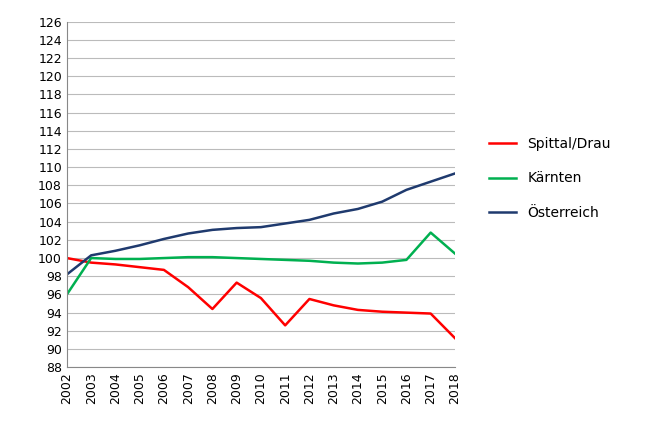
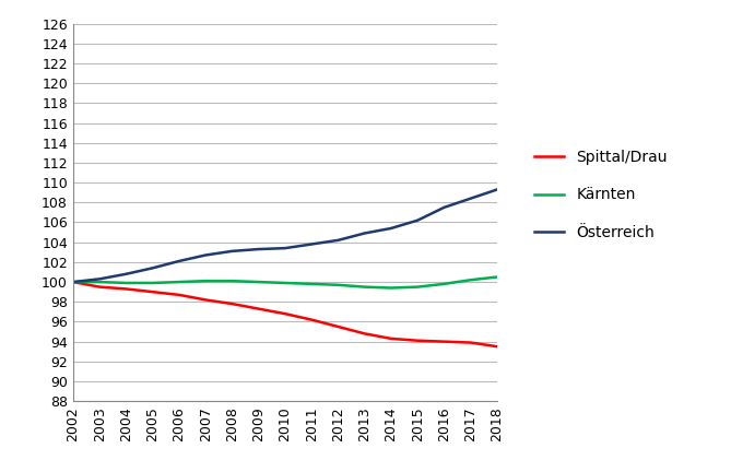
Kärnten/2002: 96.0 -> 100.0
Österreich/2002: 98.2 -> 100.0
Spittal/Drau/2007: 96.8 -> 98.2
Spittal/Drau/2008: 94.4 -> 97.8
Spittal/Drau/2010: 95.6 -> 96.8
Spittal/Drau/2011: 92.6 -> 96.2
Kärnten/2017: 102.8 -> 100.2
Spittal/Drau/2018: 91.2 -> 93.5
